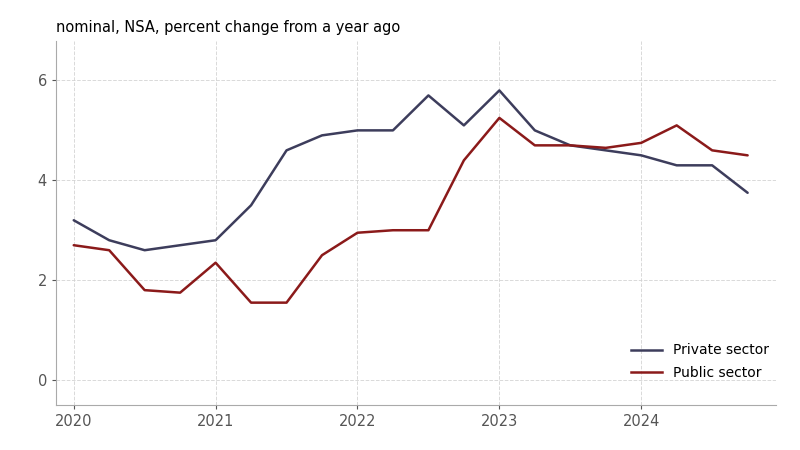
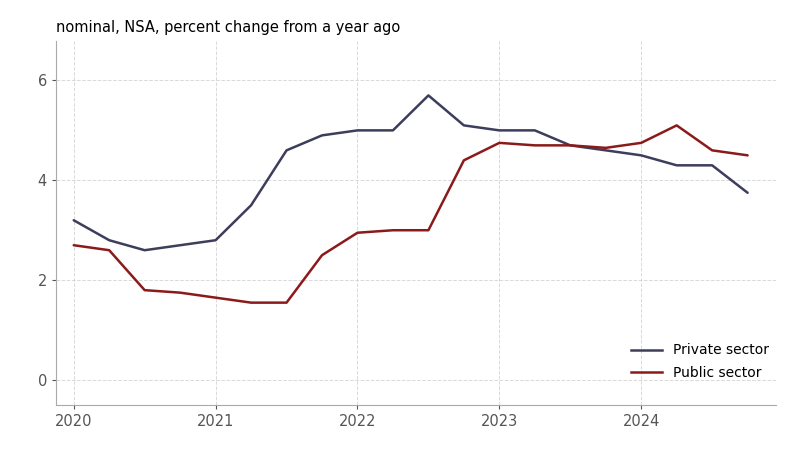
Public sector/2021: 2.35 -> 1.65
Private sector/2023: 5.80 -> 5.00
Public sector/2023: 5.25 -> 4.75
